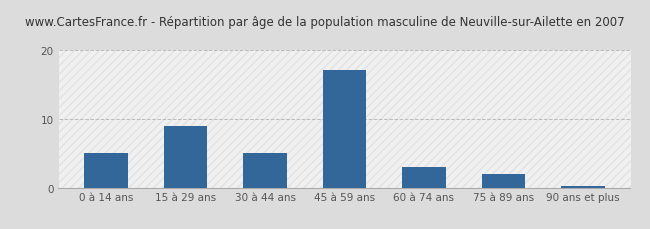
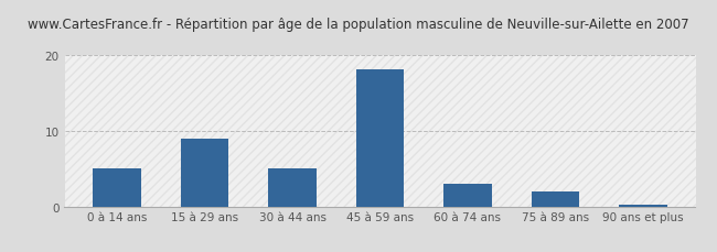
45 à 59 ans: 17.0 -> 18.0
